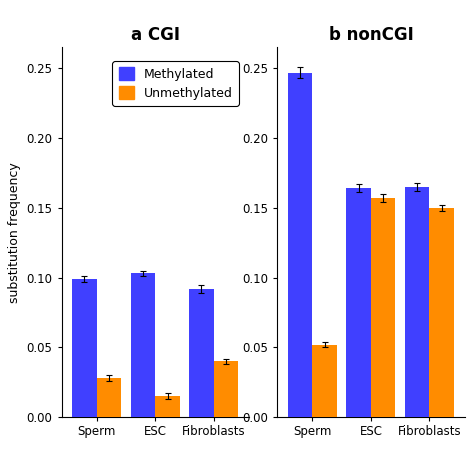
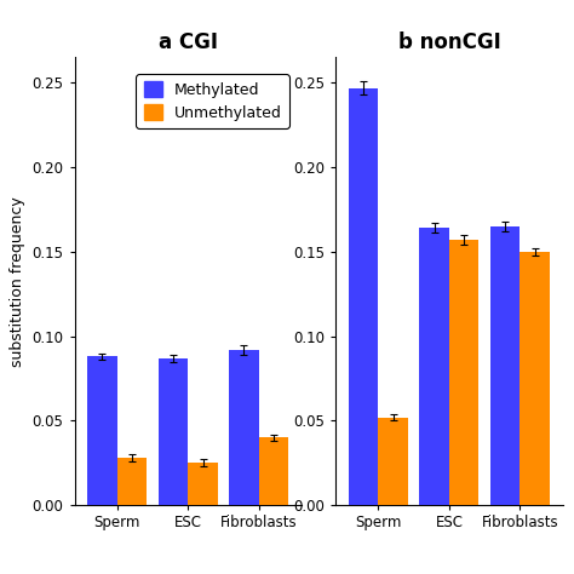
a CGI/Methylated/Sperm: 0.099 -> 0.088
a CGI/Methylated/ESC: 0.103 -> 0.087
a CGI/Unmethylated/ESC: 0.015 -> 0.025
